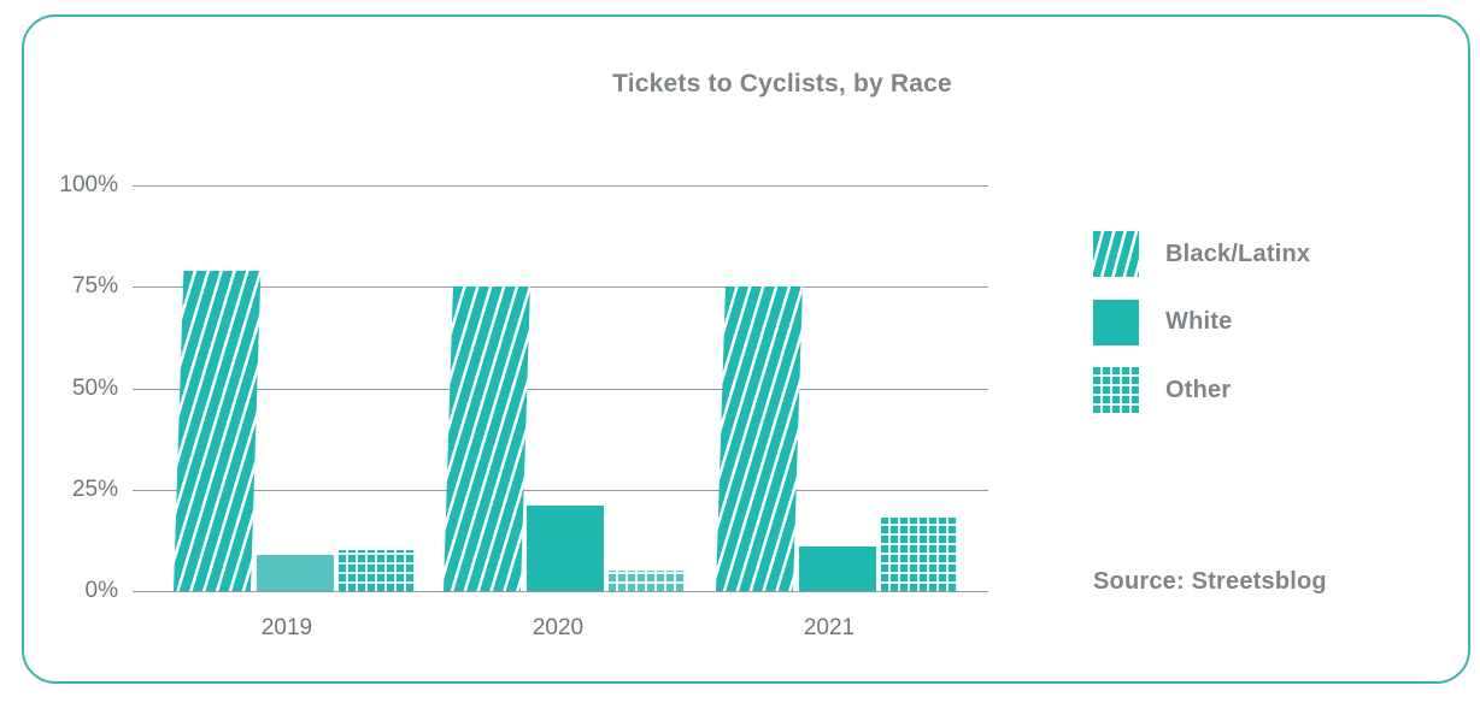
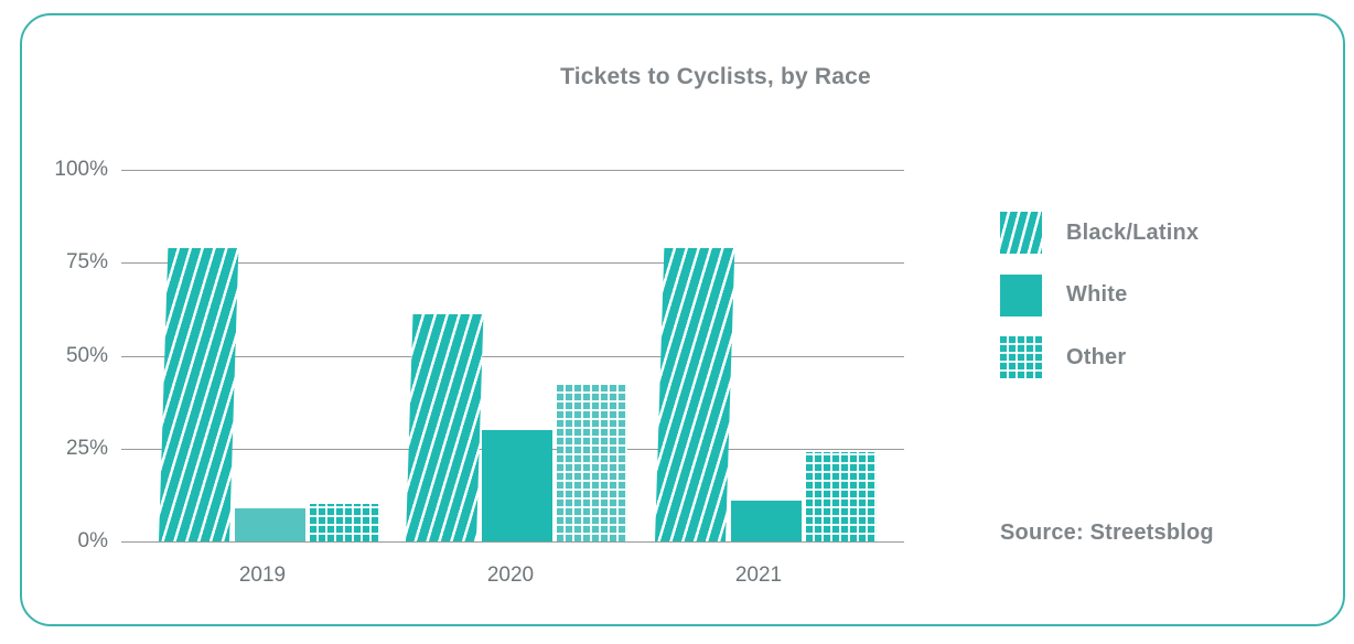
Black/Latinx/2020: 75% -> 61%
White/2020: 21% -> 30%
Other/2020: 5% -> 42%
Black/Latinx/2021: 75% -> 79%
Other/2021: 18% -> 24%
